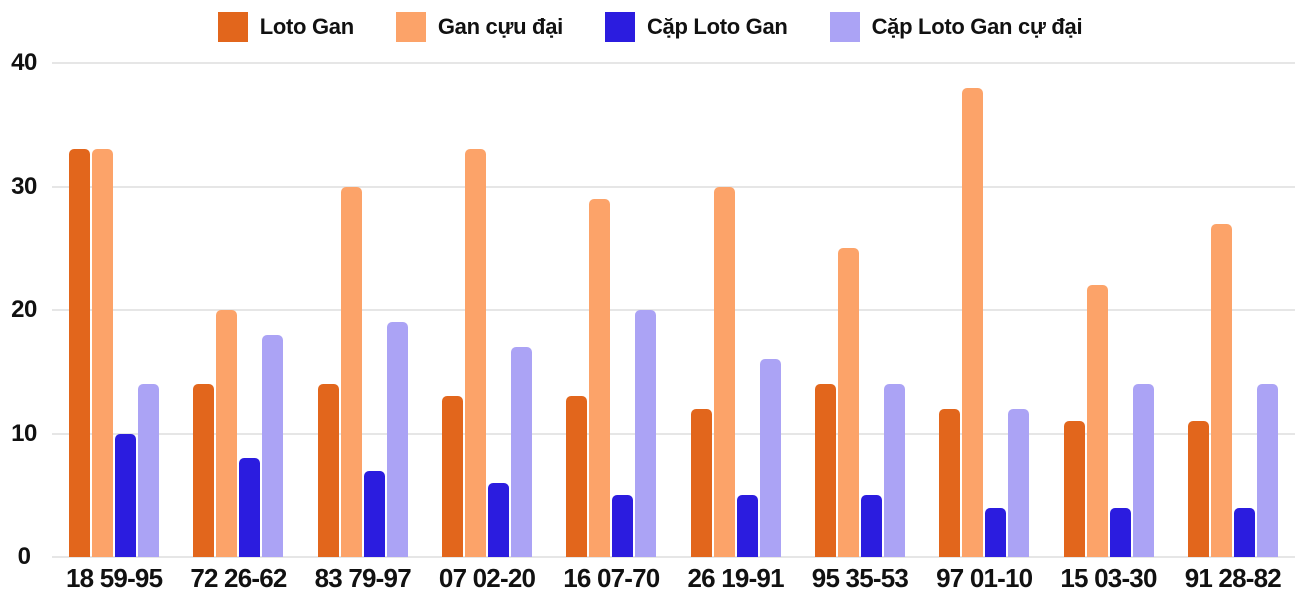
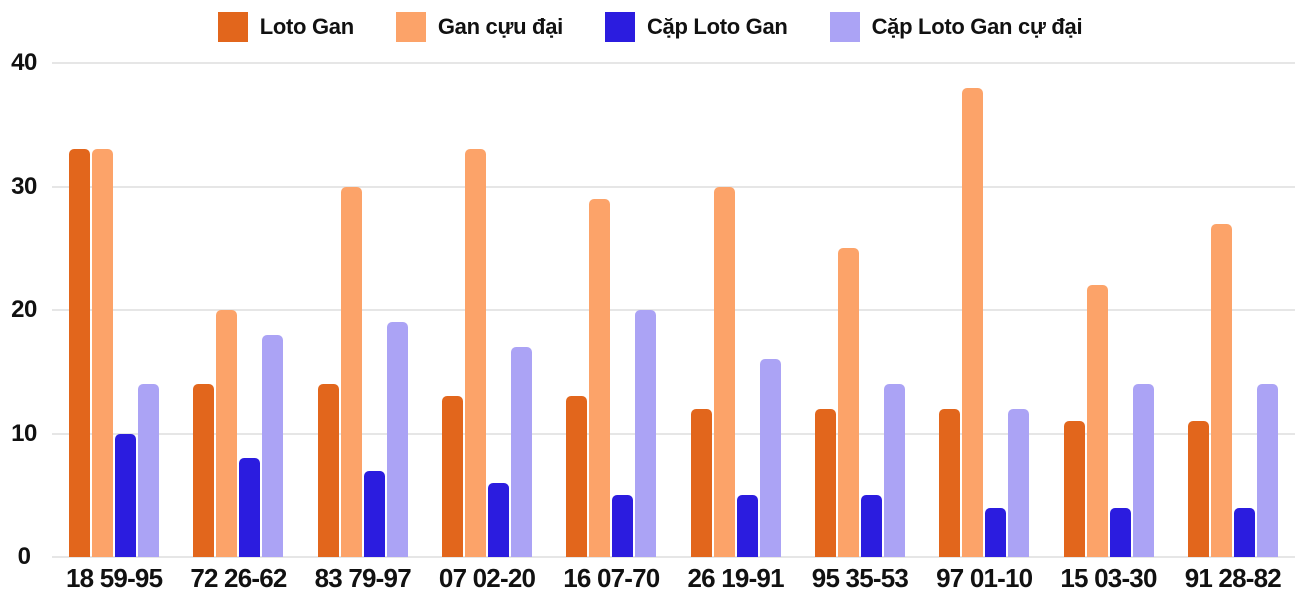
Loto Gan/95 35-53: 14 -> 12
